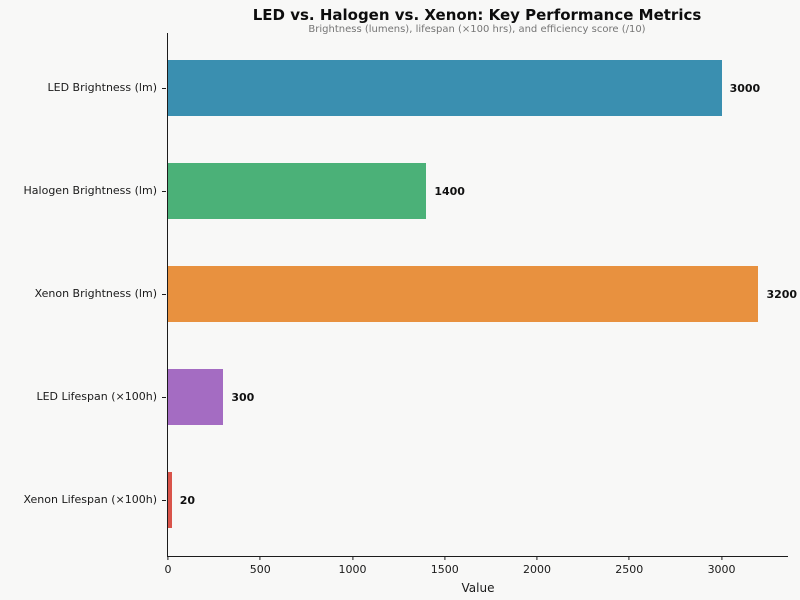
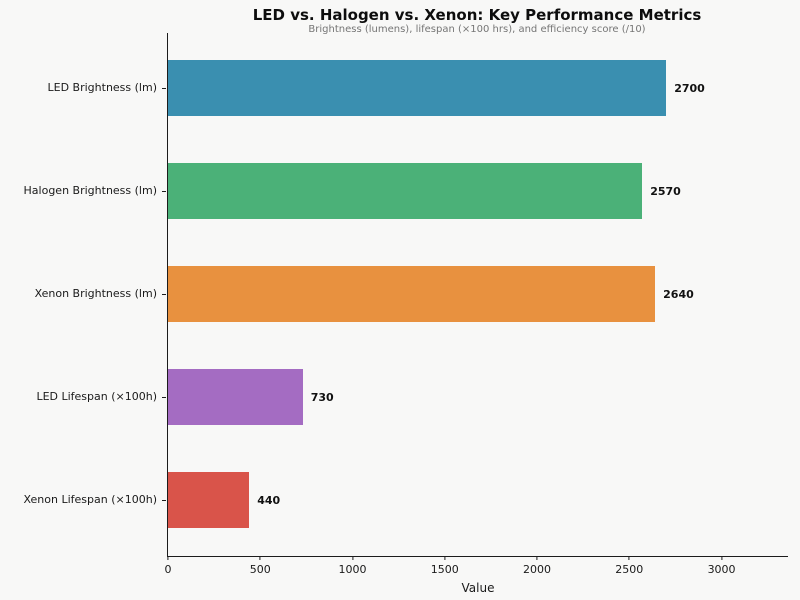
LED Brightness (lm): 3000 -> 2700
Halogen Brightness (lm): 1400 -> 2570
Xenon Brightness (lm): 3200 -> 2640
LED Lifespan (×100h): 300 -> 730
Xenon Lifespan (×100h): 20 -> 440
